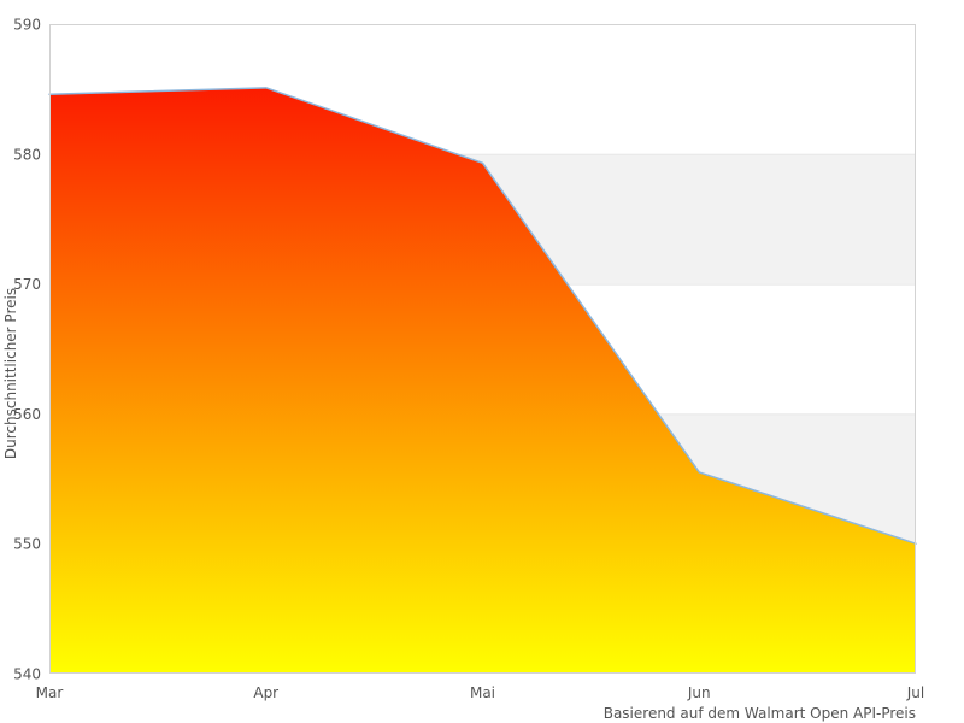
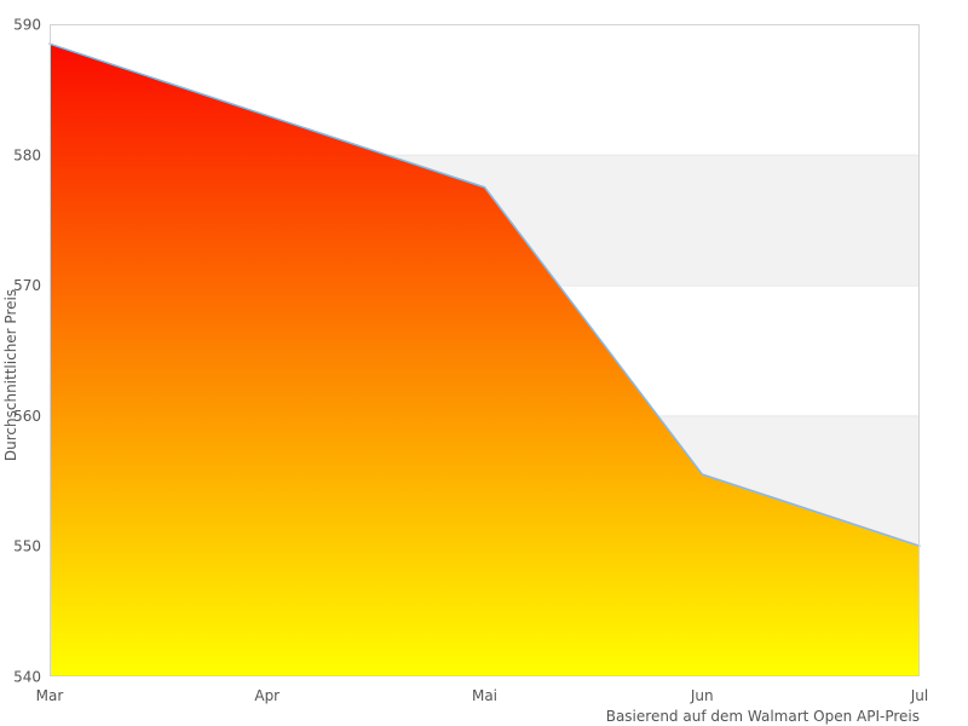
Mar: 584.6 -> 588.5
Apr: 585.1 -> 583.0
Mai: 579.3 -> 577.5
